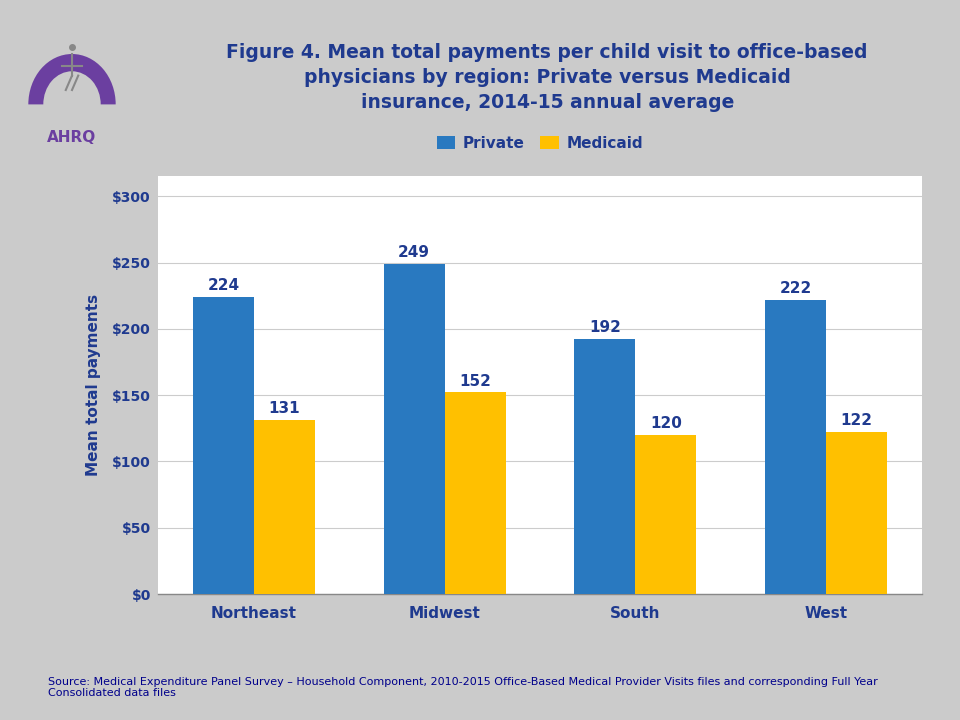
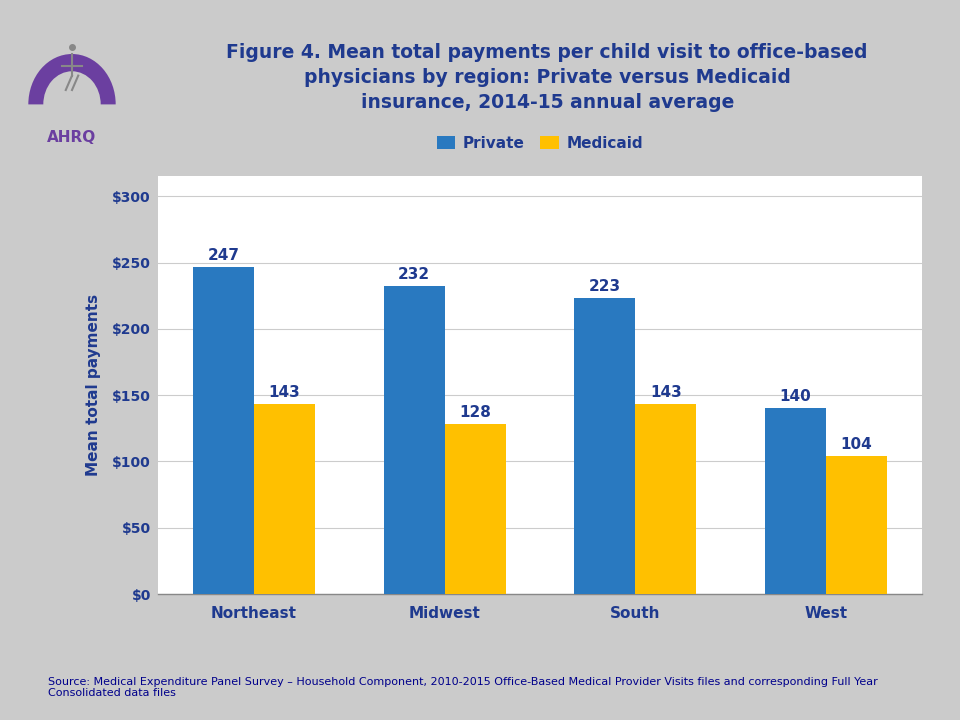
Private/Northeast: 224 -> 247
Medicaid/Northeast: 131 -> 143
Private/Midwest: 249 -> 232
Medicaid/Midwest: 152 -> 128
Private/South: 192 -> 223
Medicaid/South: 120 -> 143
Private/West: 222 -> 140
Medicaid/West: 122 -> 104
